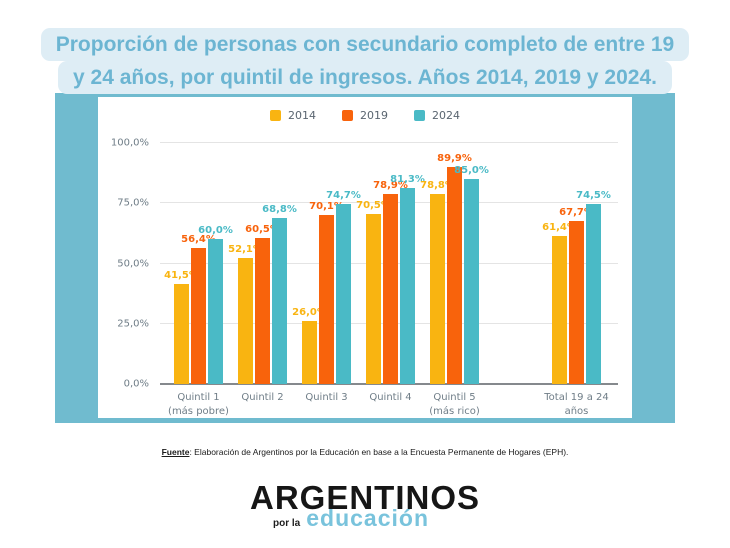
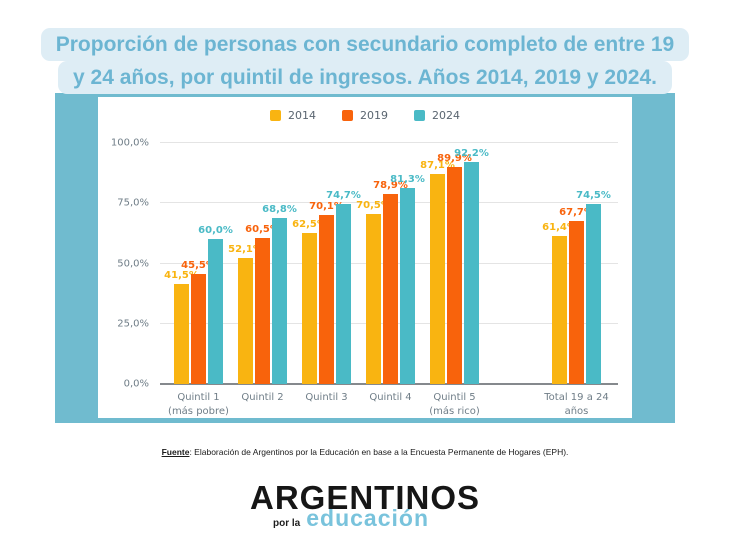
2019/Quintil 1 (más pobre): 56,4% -> 45,5%
2014/Quintil 3: 26,0% -> 62,5%
2014/Quintil 5 (más rico): 78,8% -> 87,1%
2024/Quintil 5 (más rico): 85,0% -> 92,2%
